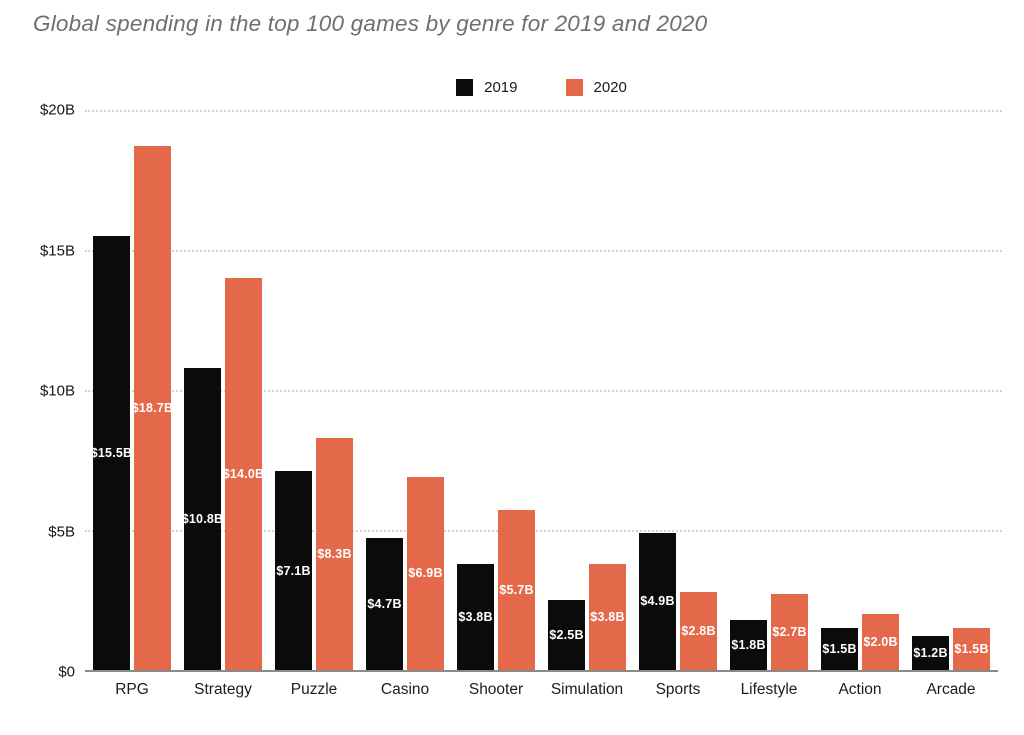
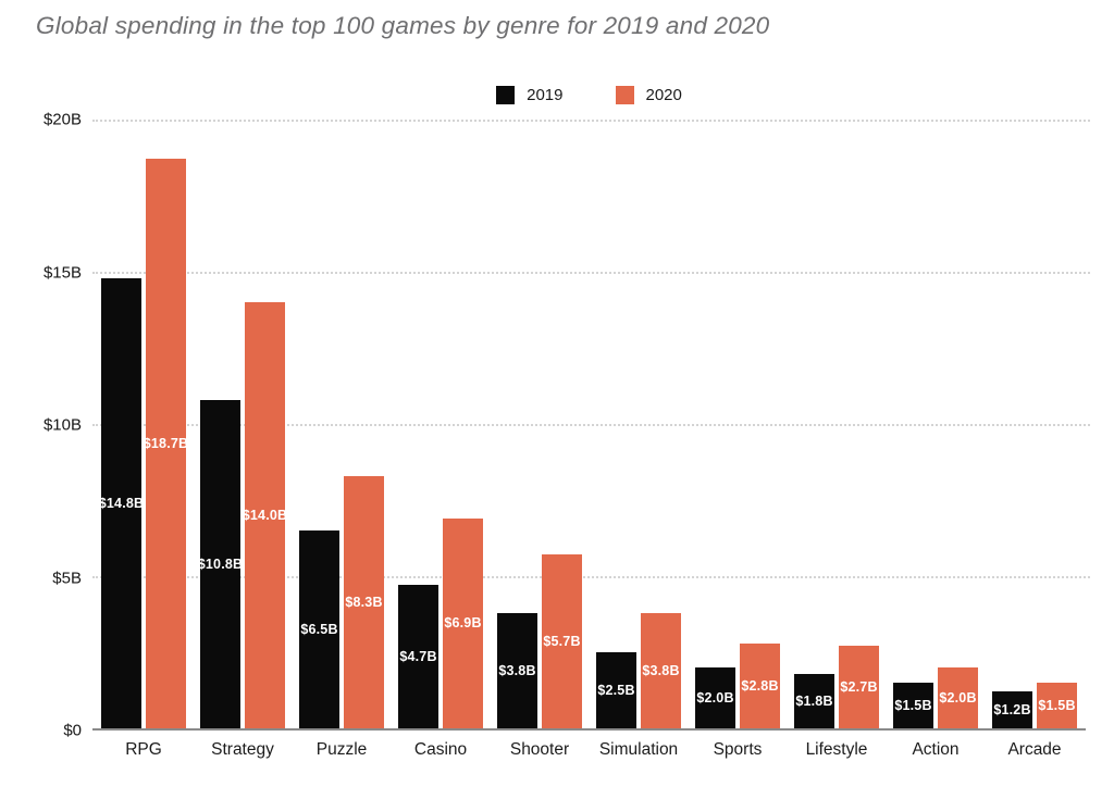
2019/RPG: $15.5B -> $14.8B
2019/Puzzle: $7.1B -> $6.5B
2019/Sports: $4.9B -> $2.0B
